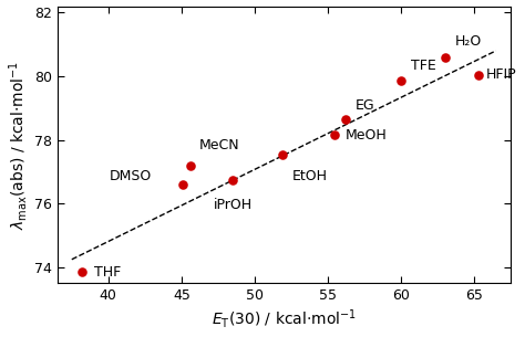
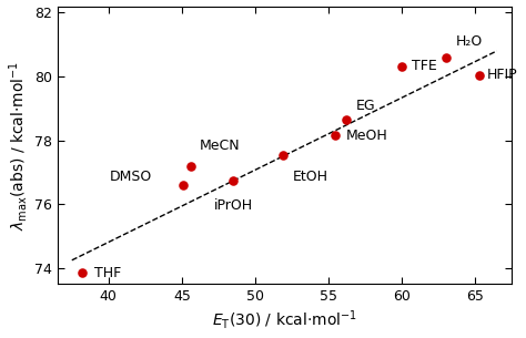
60: 79.85 -> 80.30
